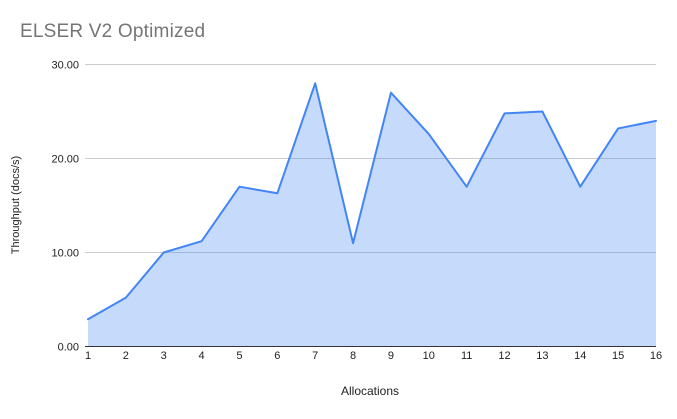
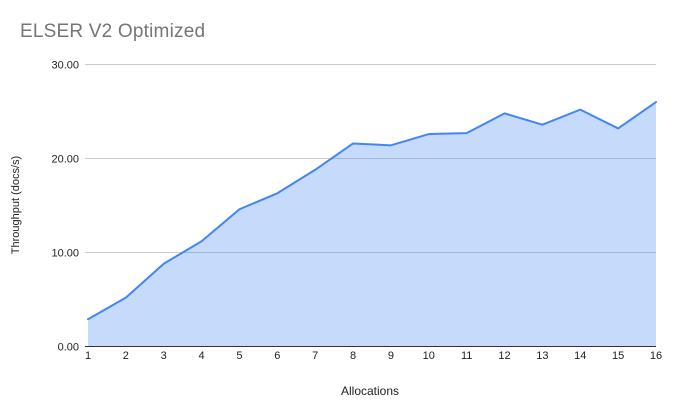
3: 10 -> 9
5: 17 -> 15
7: 28 -> 19
8: 11 -> 22
9: 27 -> 21
11: 17 -> 23
13: 25 -> 24
14: 17 -> 25
16: 24 -> 26
